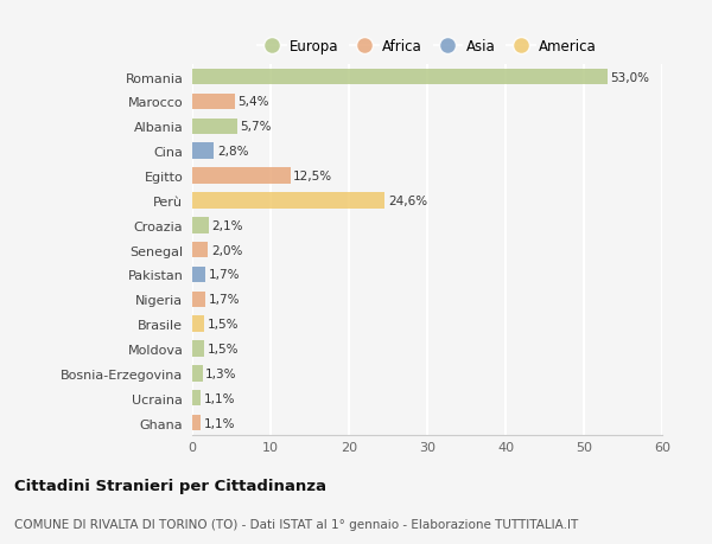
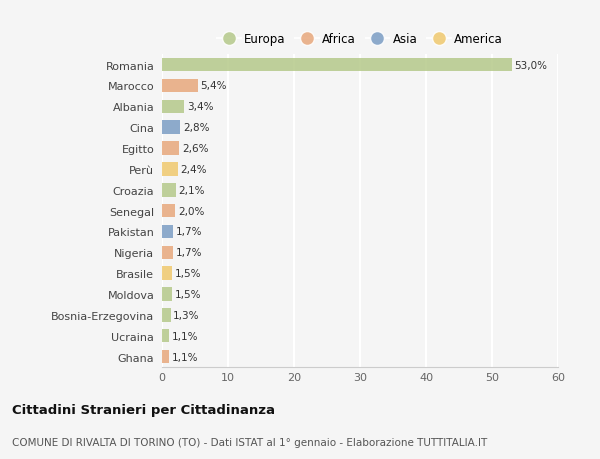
Albania: 5,7% -> 3,4%
Egitto: 12,5% -> 2,6%
Perù: 24,6% -> 2,4%
